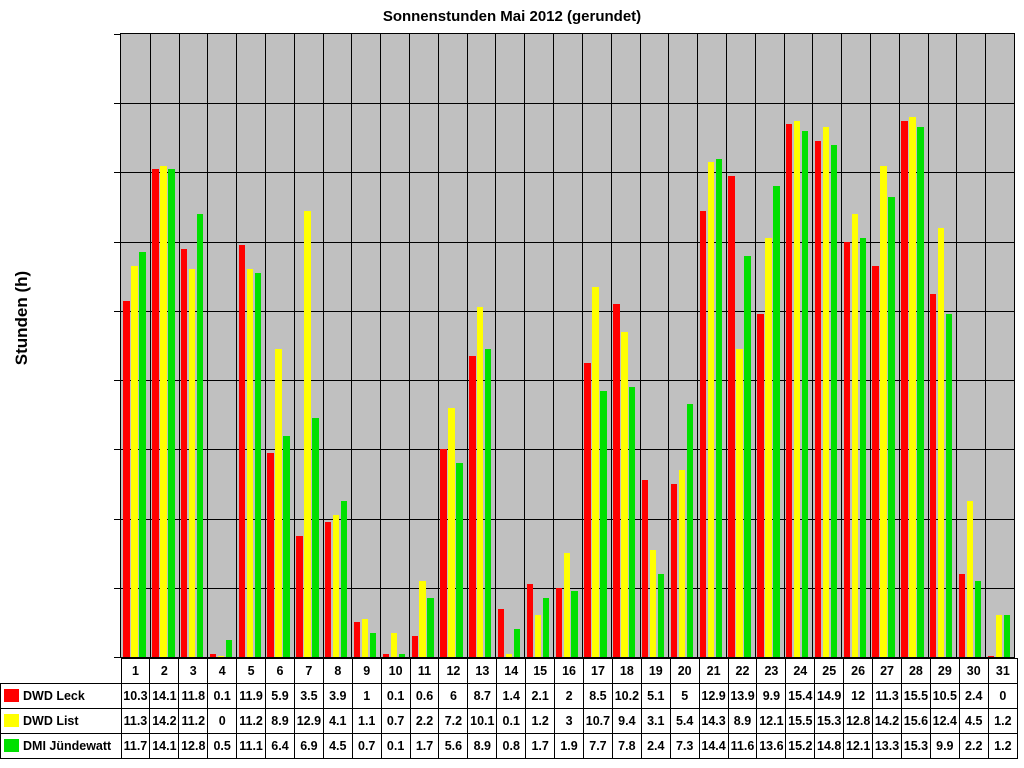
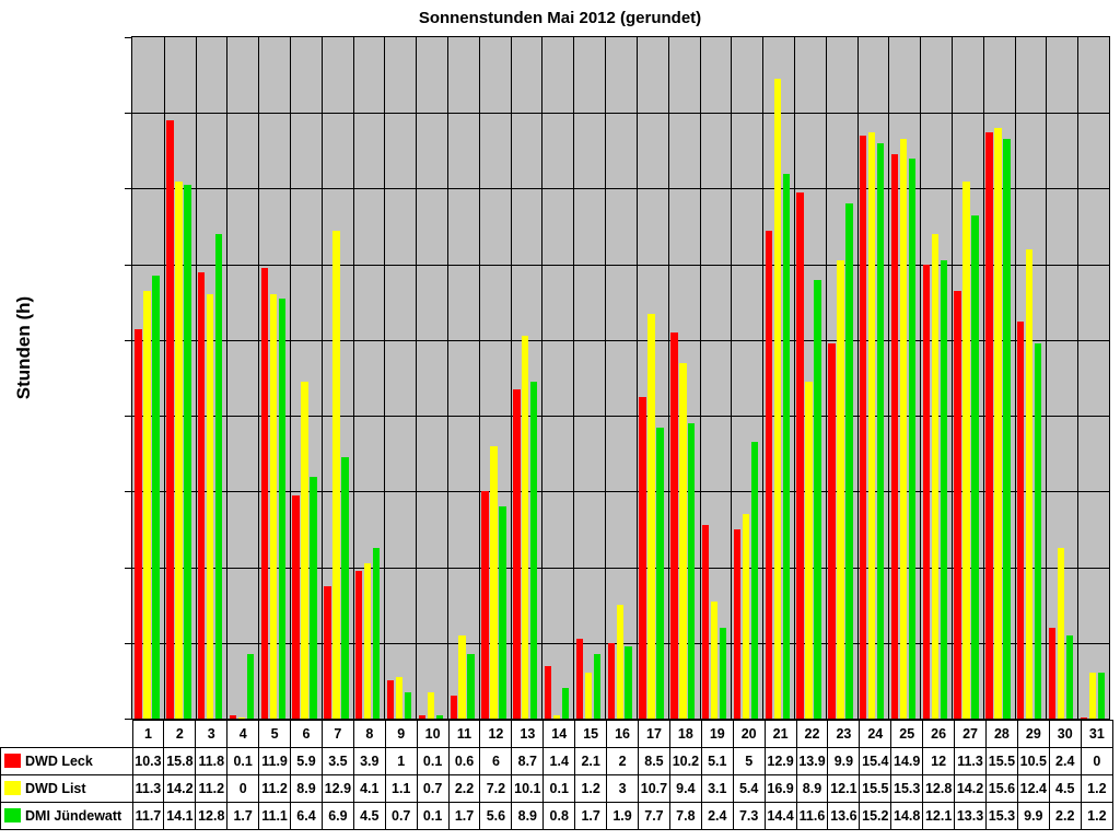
DWD Leck/2: 14.1 -> 15.8
DMI Jündewatt/4: 0.5 -> 1.7
DWD List/21: 14.3 -> 16.9
